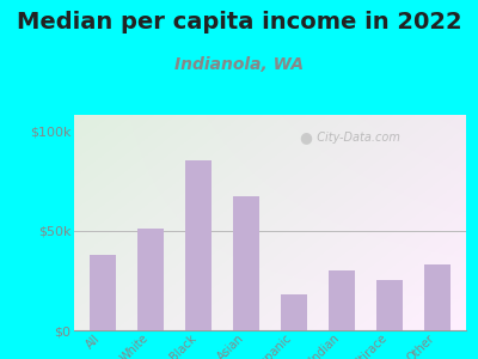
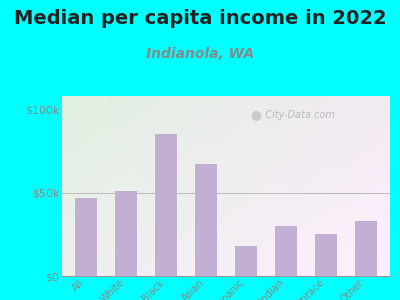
All: $38k -> $47k
